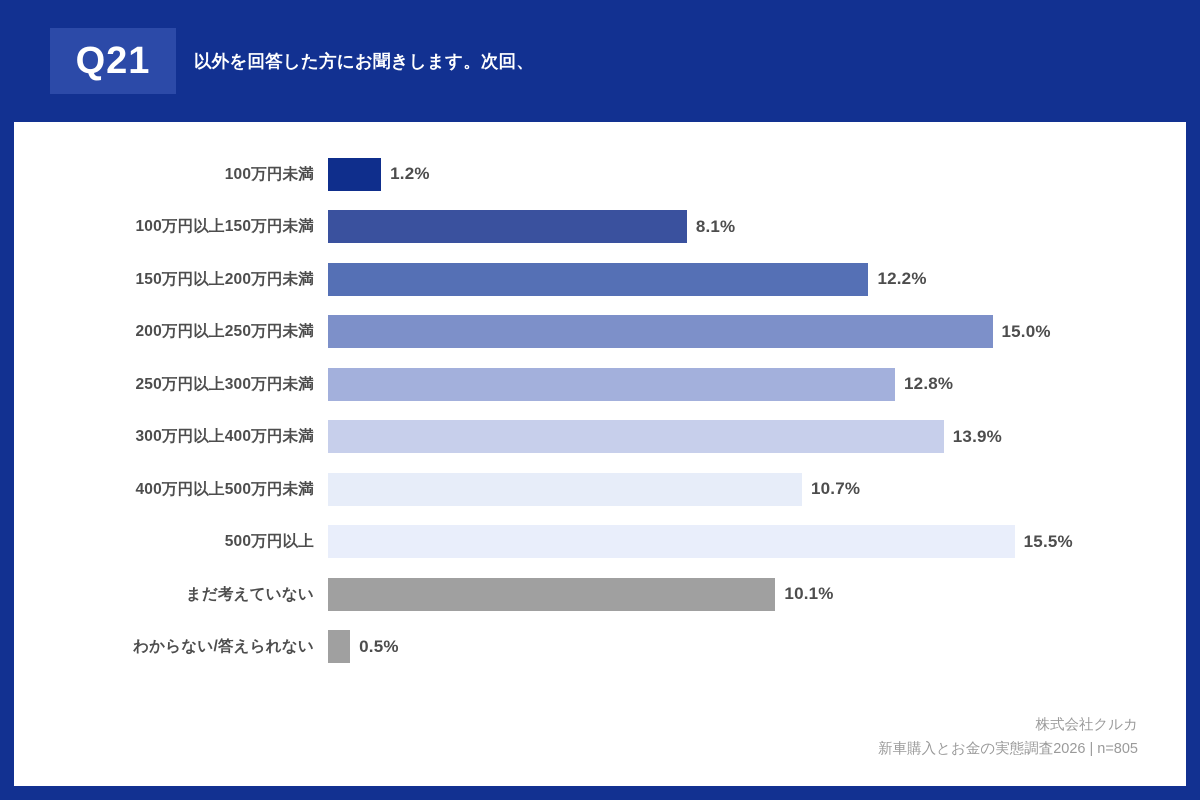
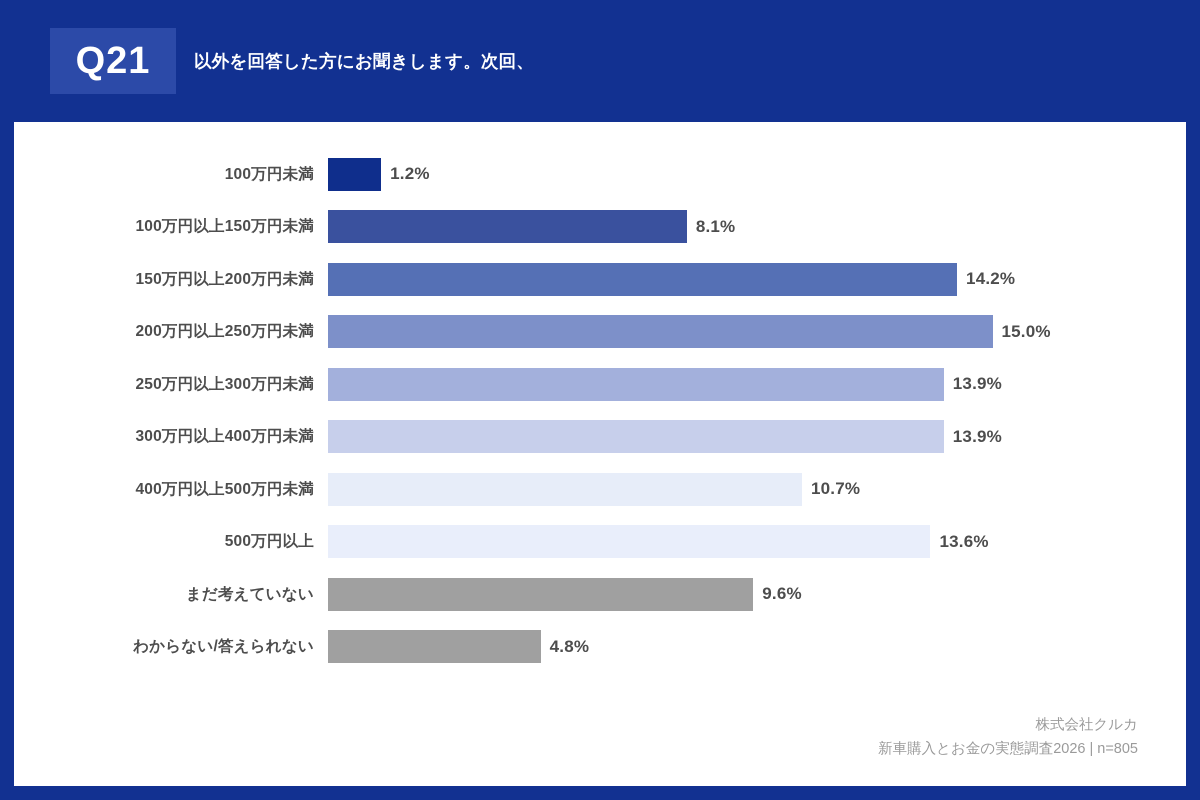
150万円以上200万円未満: 12.2% -> 14.2%
250万円以上300万円未満: 12.8% -> 13.9%
500万円以上: 15.5% -> 13.6%
まだ考えていない: 10.1% -> 9.6%
わからない/答えられない: 0.5% -> 4.8%
